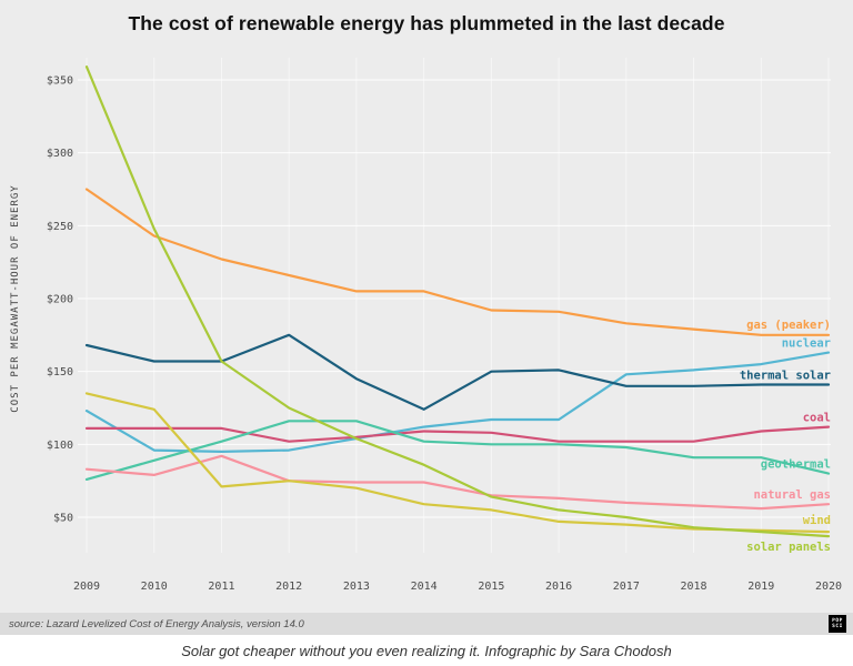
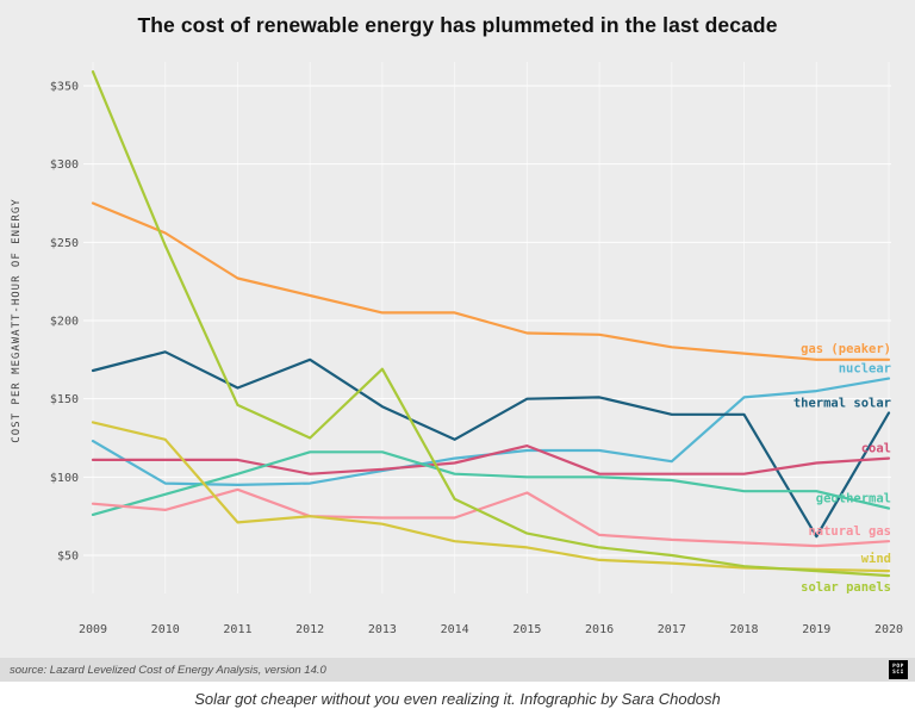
gas (peaker)/2010: $243 -> $256
thermal solar/2010: $157 -> $180
solar panels/2011: $157 -> $146
solar panels/2013: $104 -> $169
coal/2015: $108 -> $120
natural gas/2015: $65 -> $90
nuclear/2017: $148 -> $110
thermal solar/2019: $141 -> $62
